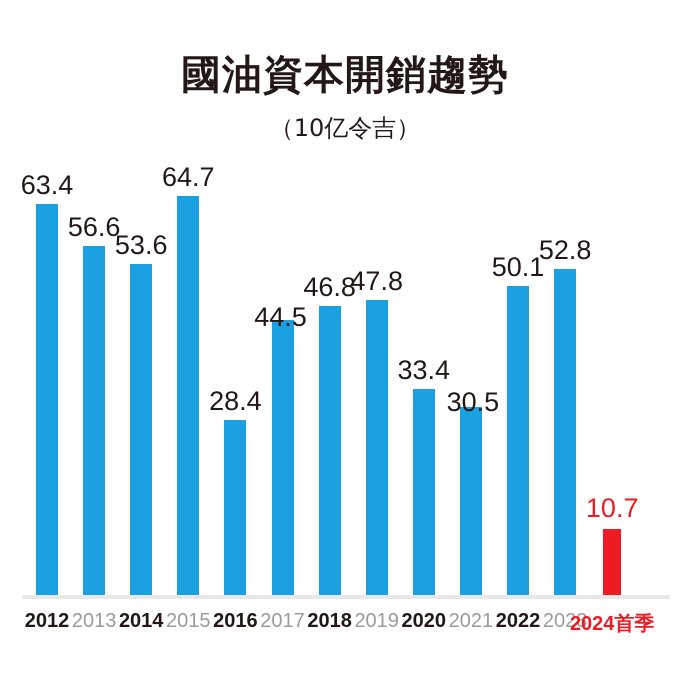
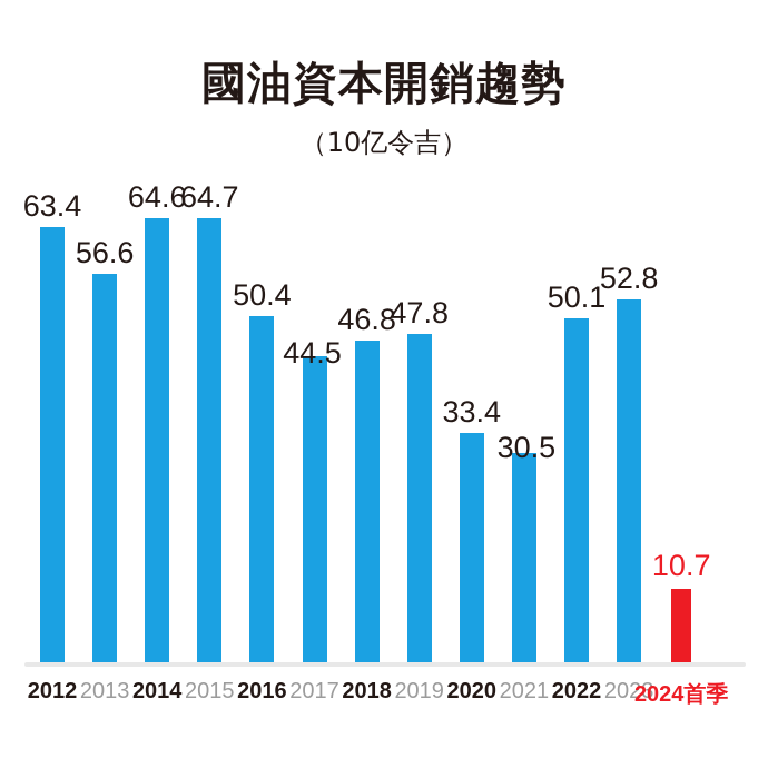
2014: 53.6 -> 64.6
2016: 28.4 -> 50.4
